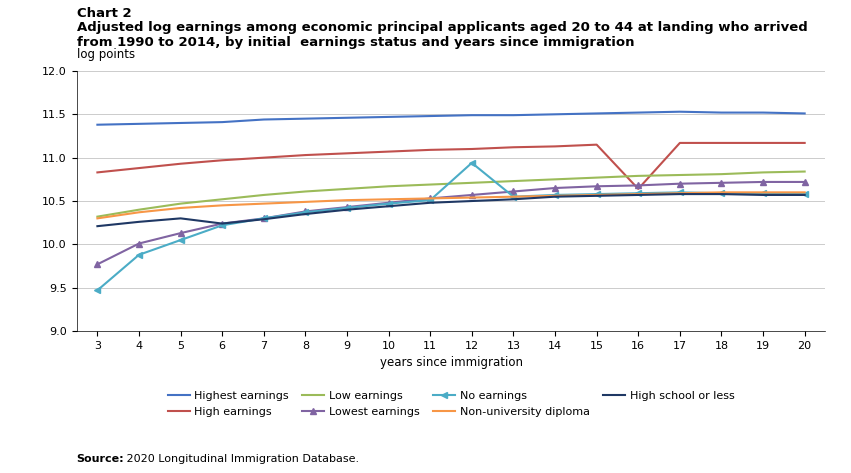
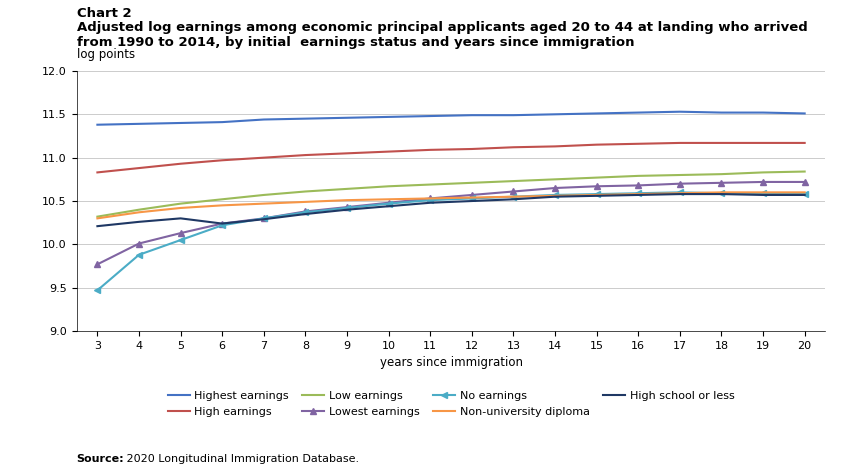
No earnings/12: 10.94 -> 10.53
High earnings/16: 10.64 -> 11.16
